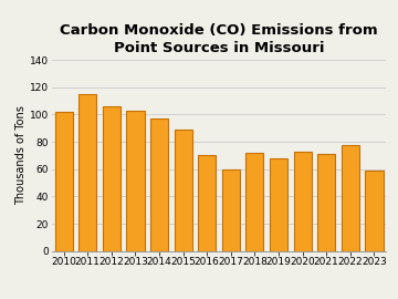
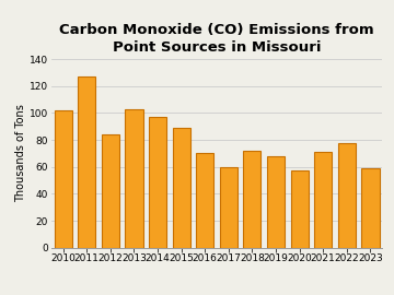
2011: 115 -> 127
2012: 106 -> 84
2020: 73 -> 57
